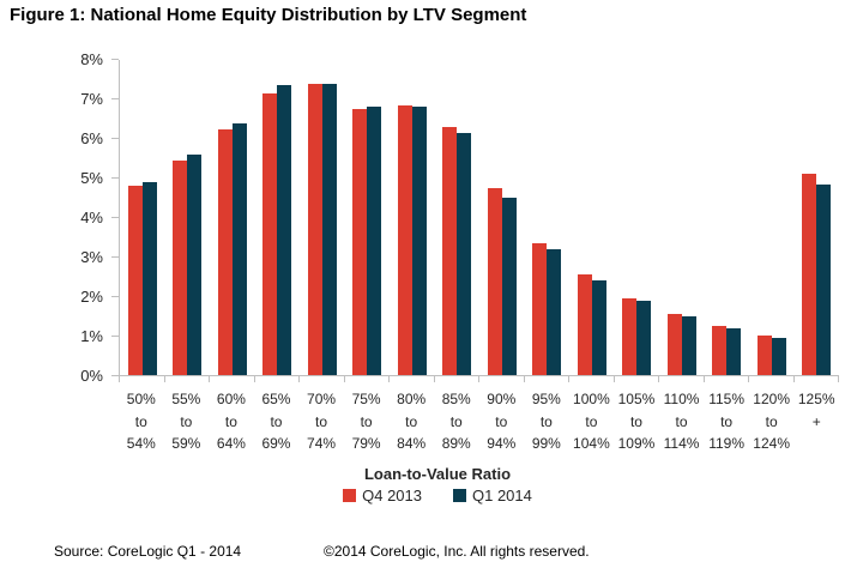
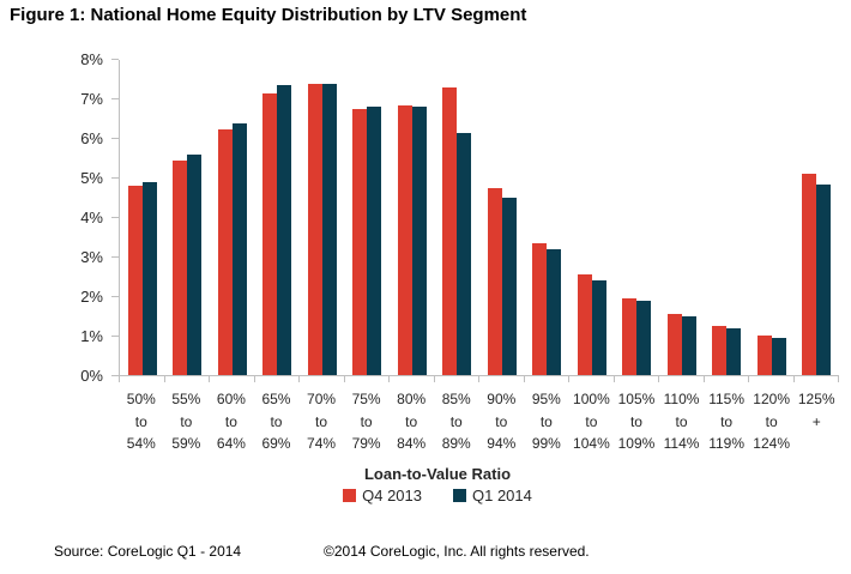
Q4 2013/85% to 89%: 6.3% -> 7.3%
